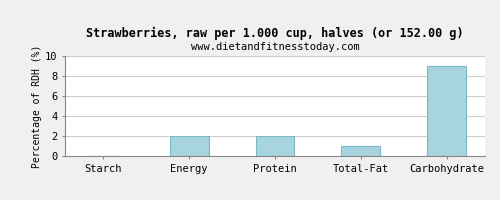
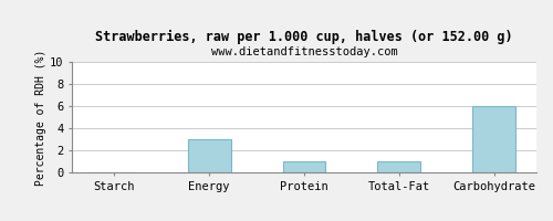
Energy: 2 -> 3
Protein: 2 -> 1
Carbohydrate: 9 -> 6
